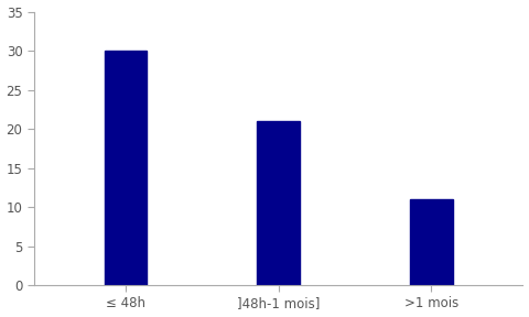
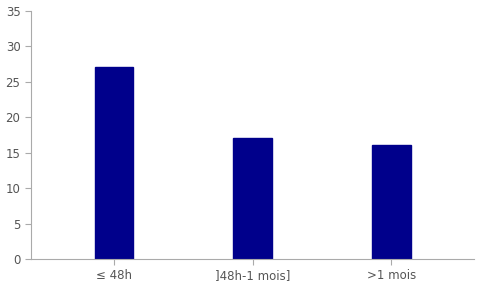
≤ 48h: 30 -> 27
]48h-1 mois]: 21 -> 17
>1 mois: 11 -> 16
